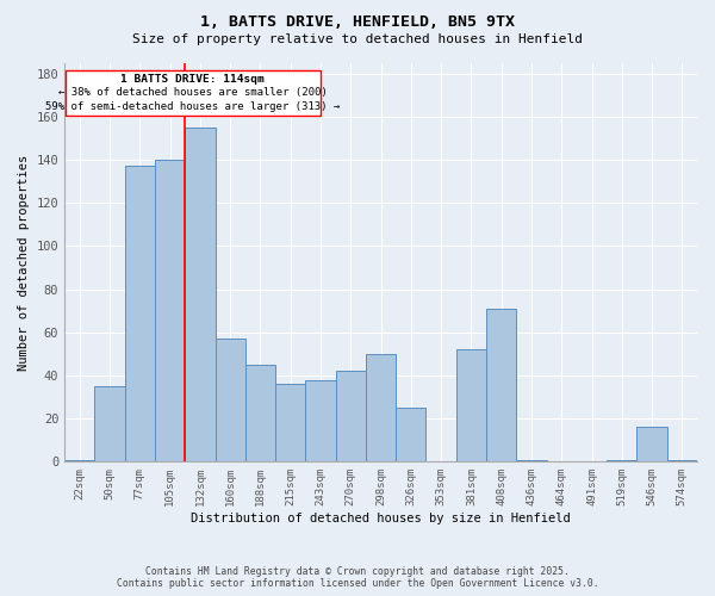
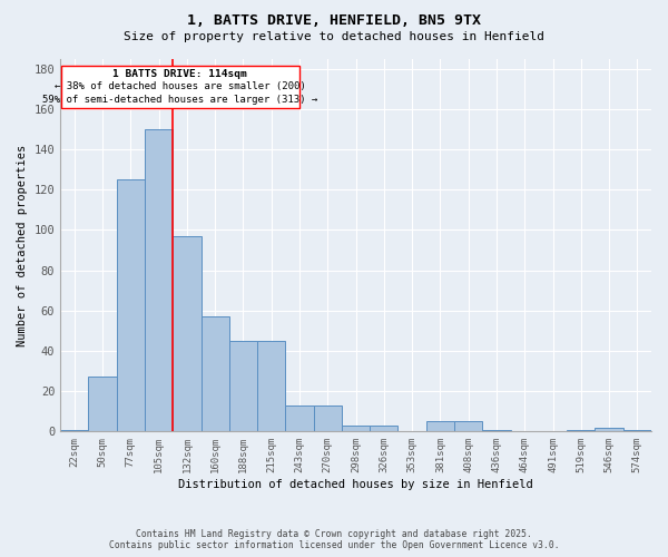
50sqm: 35 -> 27
77sqm: 137 -> 125
105sqm: 140 -> 150
132sqm: 155 -> 97
215sqm: 36 -> 45
243sqm: 38 -> 13
270sqm: 42 -> 13
298sqm: 50 -> 3
326sqm: 25 -> 3
381sqm: 52 -> 5
408sqm: 71 -> 5
546sqm: 16 -> 2
